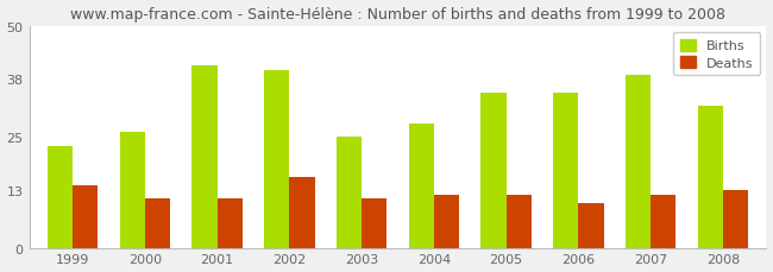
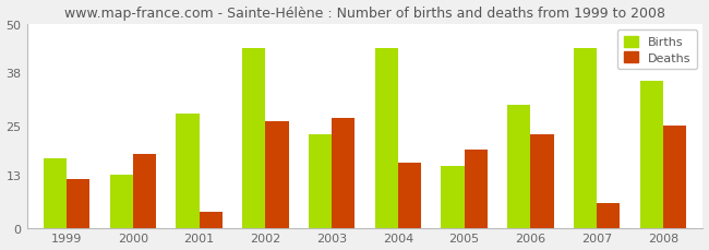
Births/1999: 23 -> 17
Deaths/1999: 14 -> 12
Births/2000: 26 -> 13
Deaths/2000: 11 -> 18
Births/2001: 41 -> 28
Deaths/2001: 11 -> 4
Births/2002: 40 -> 44
Deaths/2002: 16 -> 26
Births/2003: 25 -> 23
Deaths/2003: 11 -> 27
Births/2004: 28 -> 44
Deaths/2004: 12 -> 16
Births/2005: 35 -> 15
Deaths/2005: 12 -> 19
Births/2006: 35 -> 30
Deaths/2006: 10 -> 23
Births/2007: 39 -> 44
Deaths/2007: 12 -> 6
Births/2008: 32 -> 36
Deaths/2008: 13 -> 25
